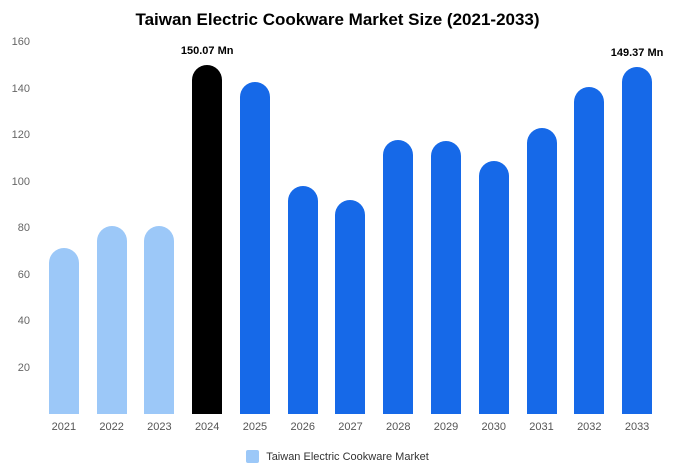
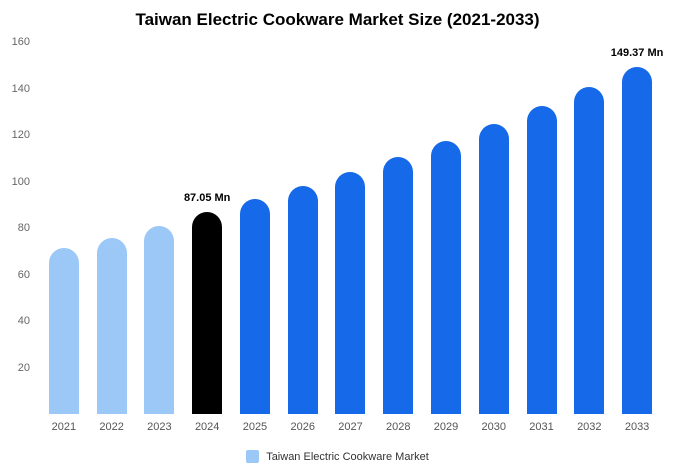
2022: 81 -> 76
2024: 150.07 -> 87.05
2025: 143 -> 92
2027: 92 -> 104
2028: 118 -> 111
2030: 109 -> 125
2031: 123 -> 132
